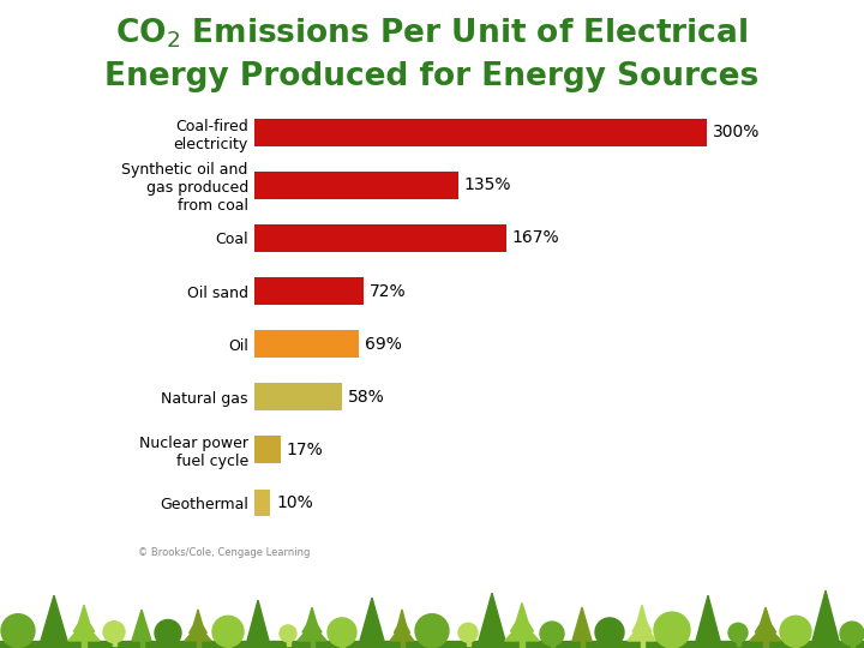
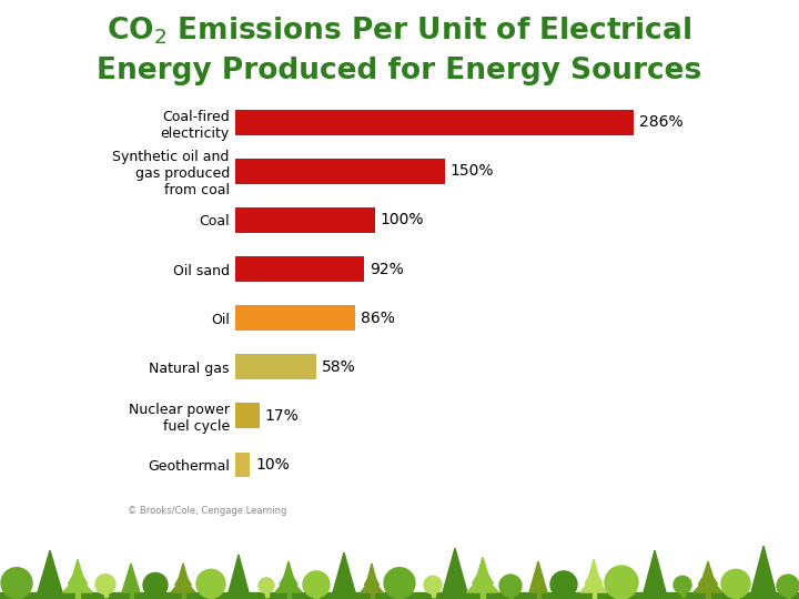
Coal-fired electricity: 300% -> 286%
Synthetic oil and gas produced from coal: 135% -> 150%
Coal: 167% -> 100%
Oil sand: 72% -> 92%
Oil: 69% -> 86%
